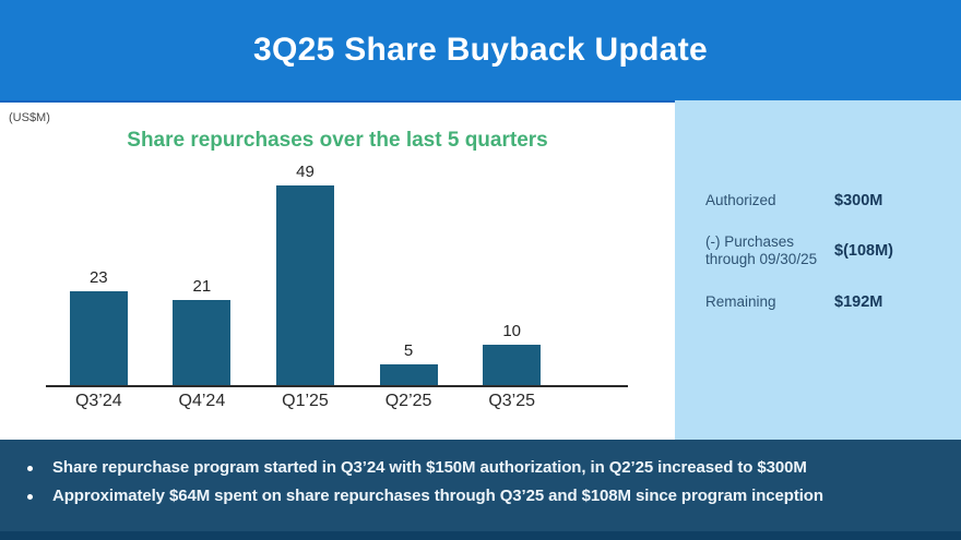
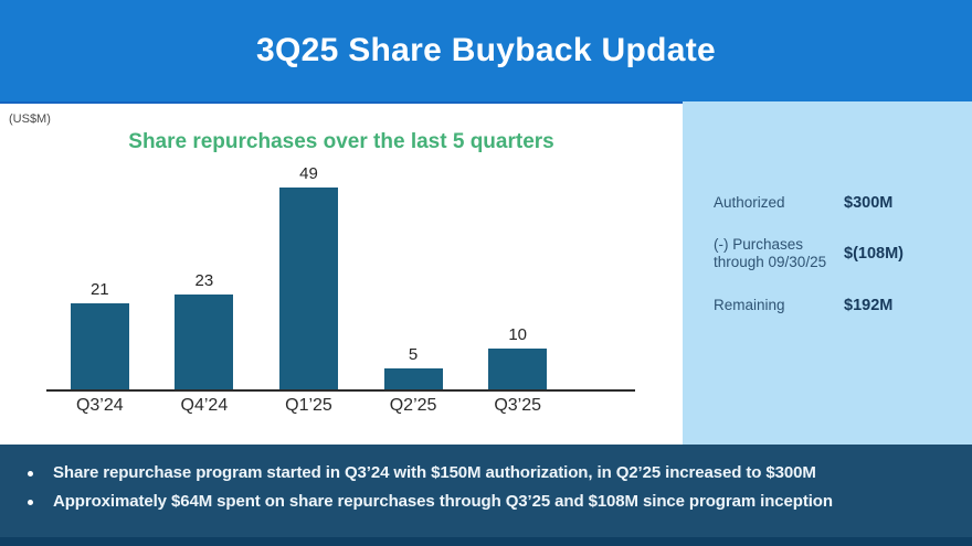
Q3’24: 23 -> 21
Q4’24: 21 -> 23
